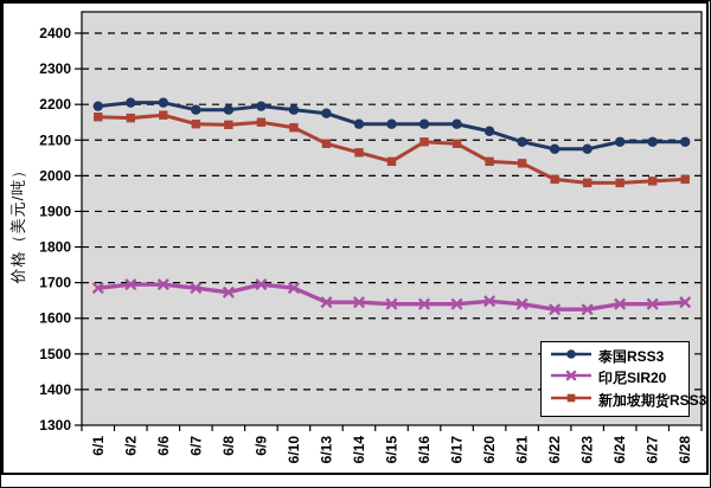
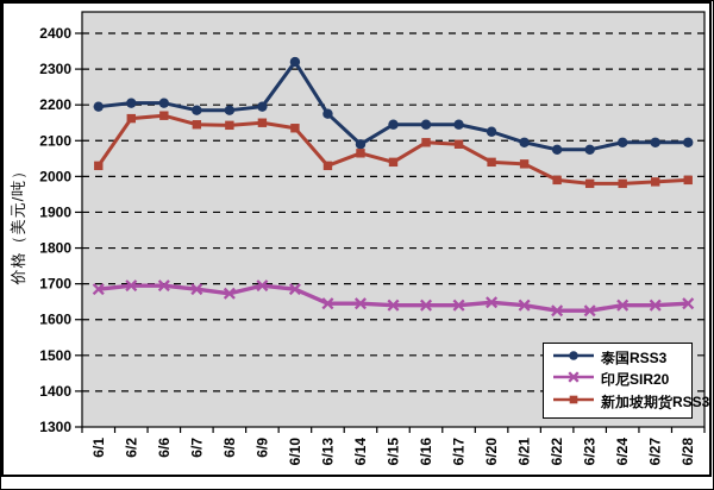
新加坡期货RSS3/6/1: 2160 -> 2030
泰国RSS3/6/10: 2180 -> 2320
新加坡期货RSS3/6/13: 2090 -> 2030
泰国RSS3/6/14: 2140 -> 2090
